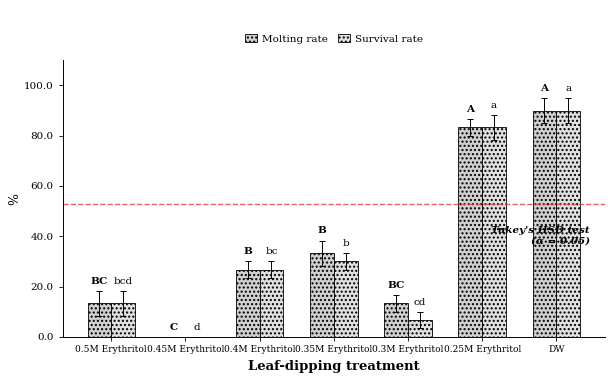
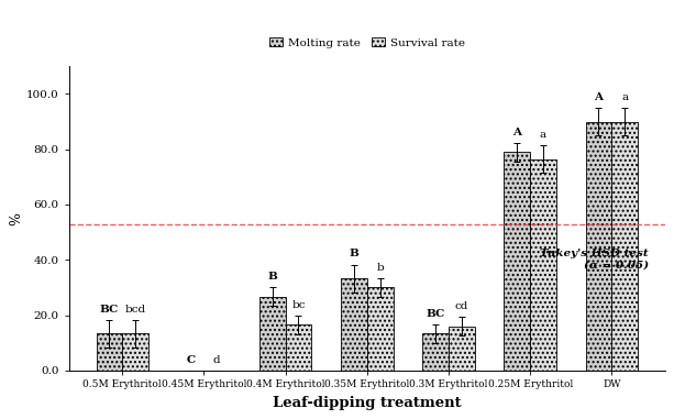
Survival rate/0.4M Erythritol: 26.7 -> 16.5
Survival rate/0.3M Erythritol: 6.7 -> 16.0
Molting rate/0.25M Erythritol: 83.3 -> 79.0
Survival rate/0.25M Erythritol: 83.3 -> 76.5
